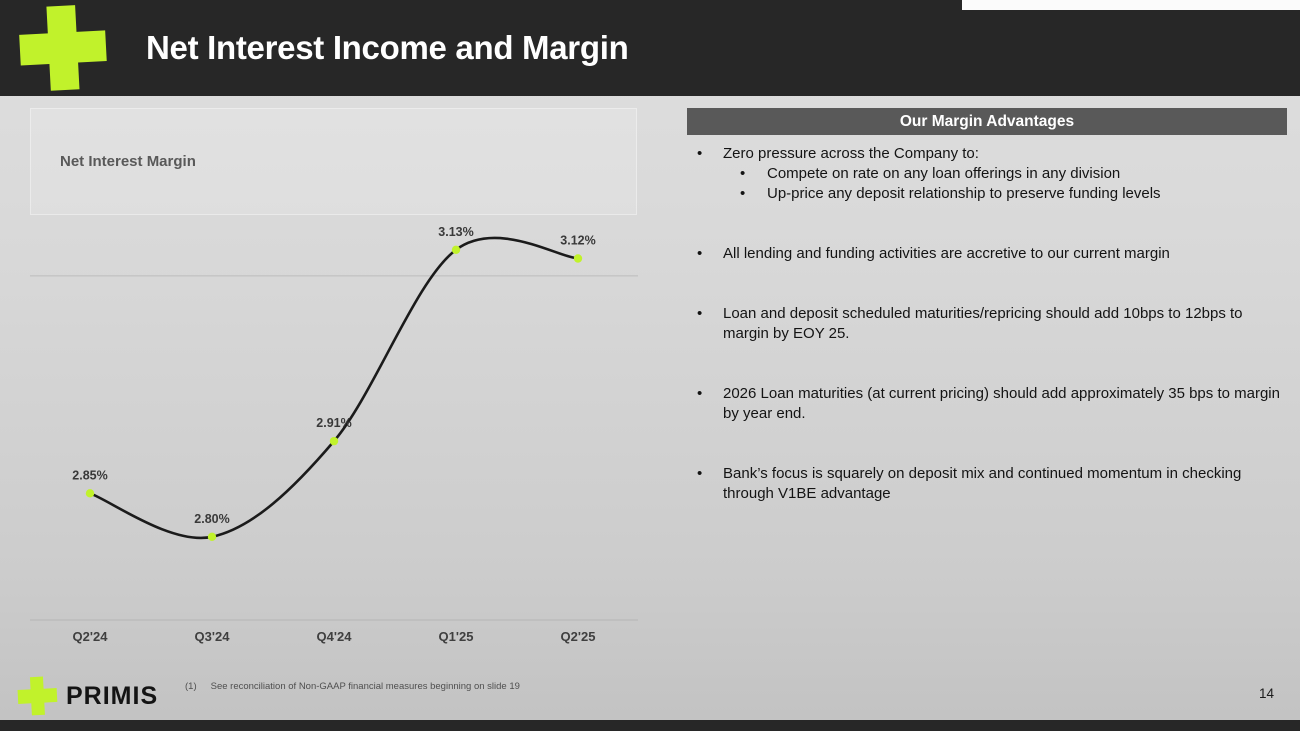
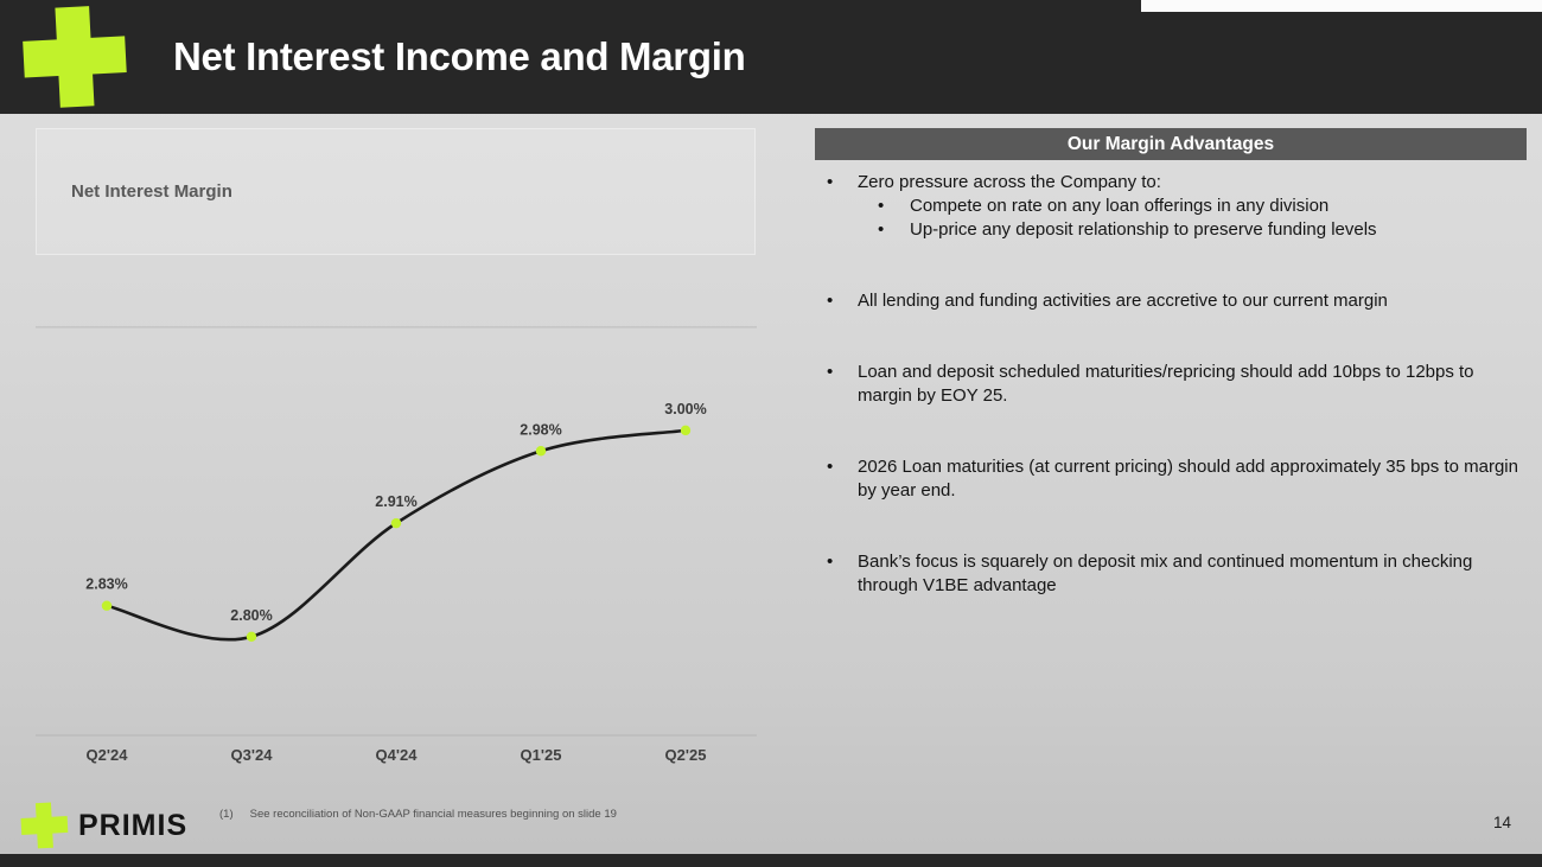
Q2'24: 2.85% -> 2.83%
Q1'25: 3.13% -> 2.98%
Q2'25: 3.12% -> 3.00%
